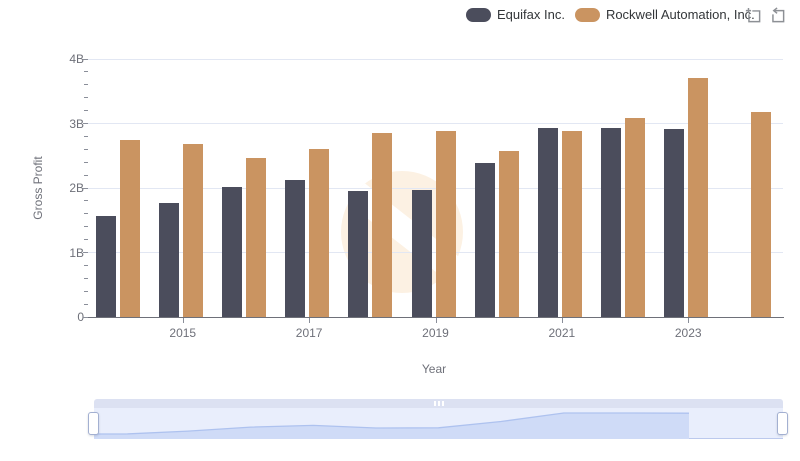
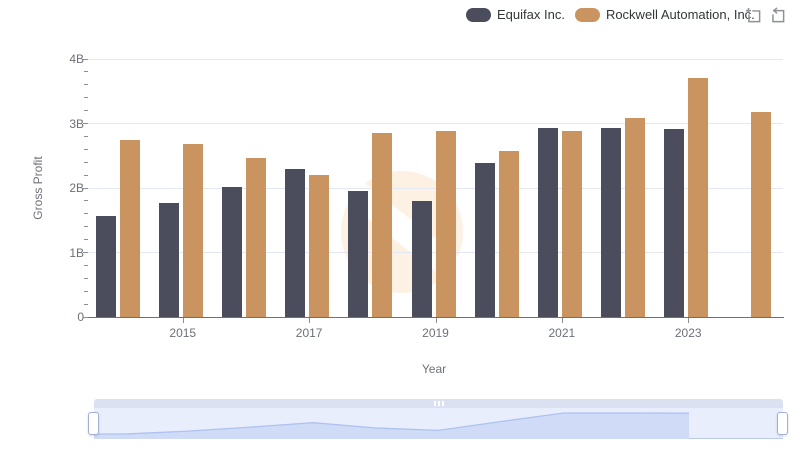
Equifax Inc./2017: 2.1B -> 2.3B
Rockwell Automation, Inc./2017: 2.6B -> 2.2B
Equifax Inc./2019: 2.0B -> 1.8B
